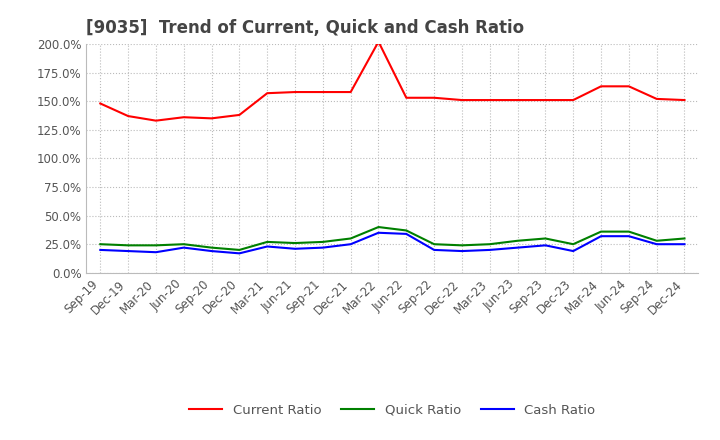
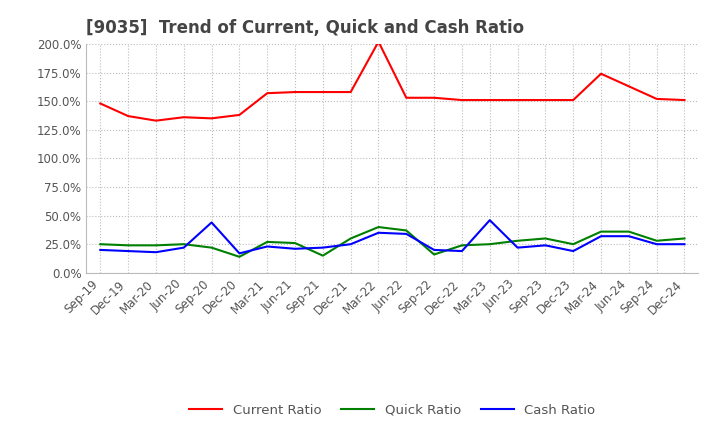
Cash Ratio/Sep-20: 19% -> 44%
Quick Ratio/Dec-20: 20% -> 14%
Quick Ratio/Sep-21: 27% -> 15%
Quick Ratio/Sep-22: 25% -> 16%
Cash Ratio/Mar-23: 20% -> 46%
Current Ratio/Mar-24: 163% -> 174%
